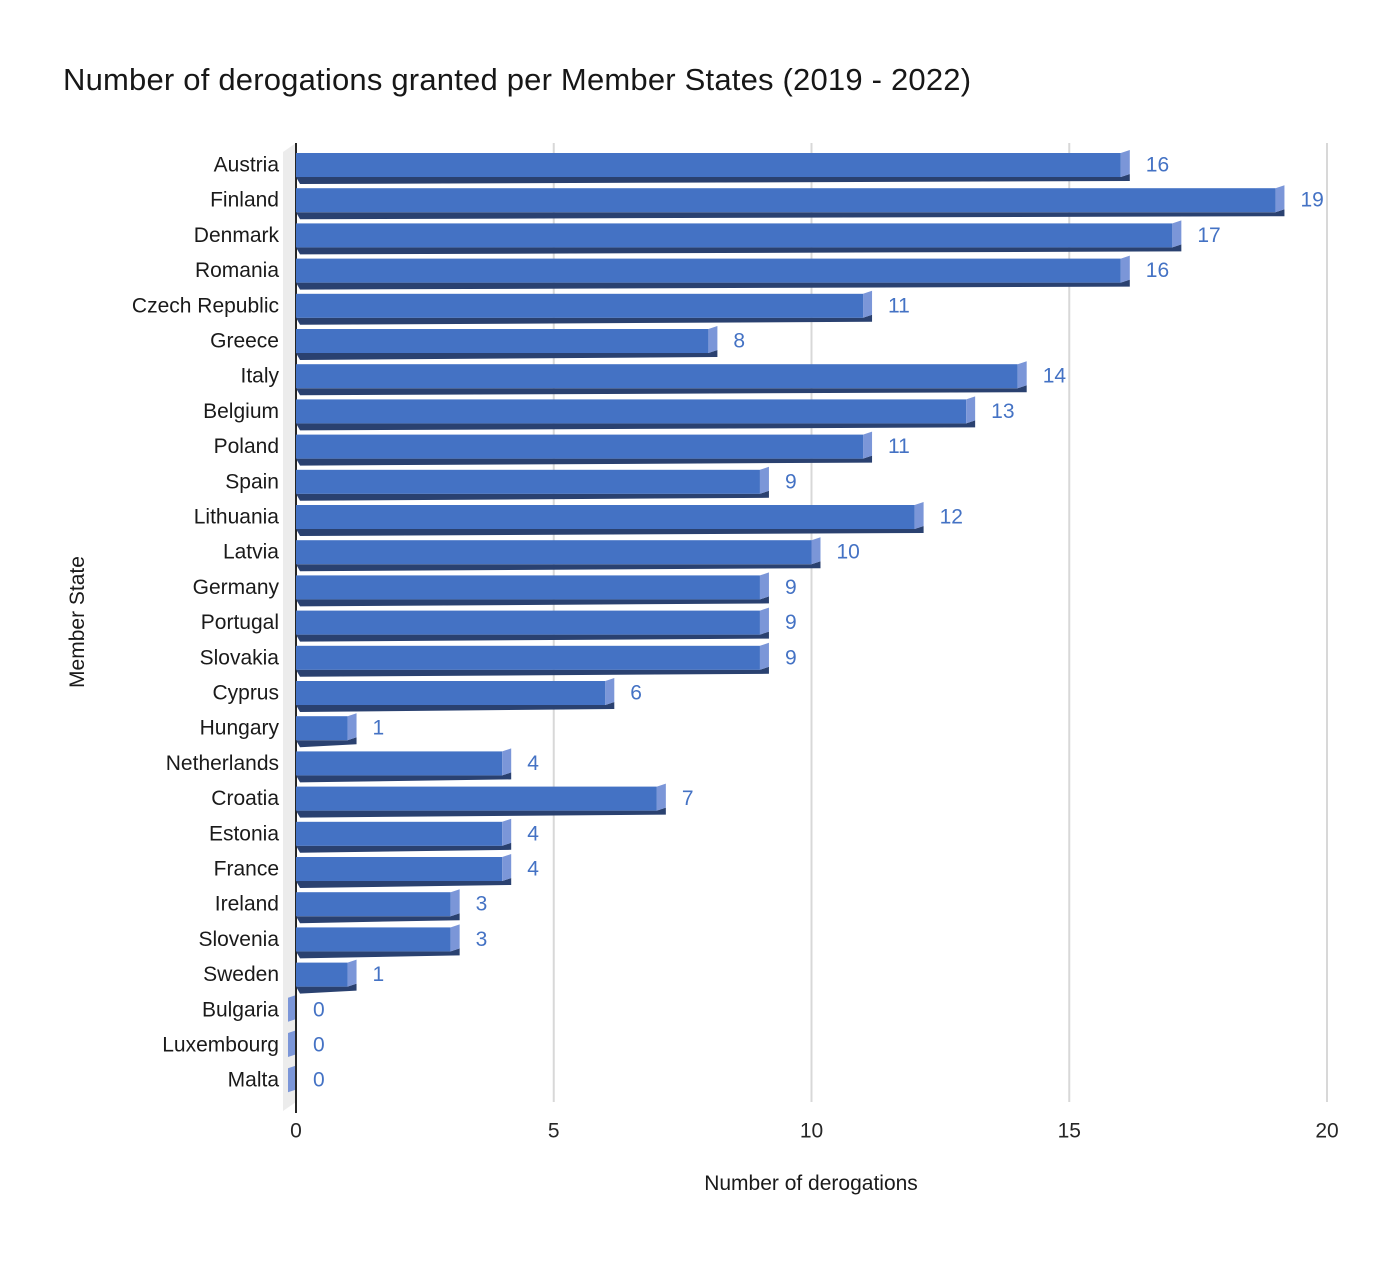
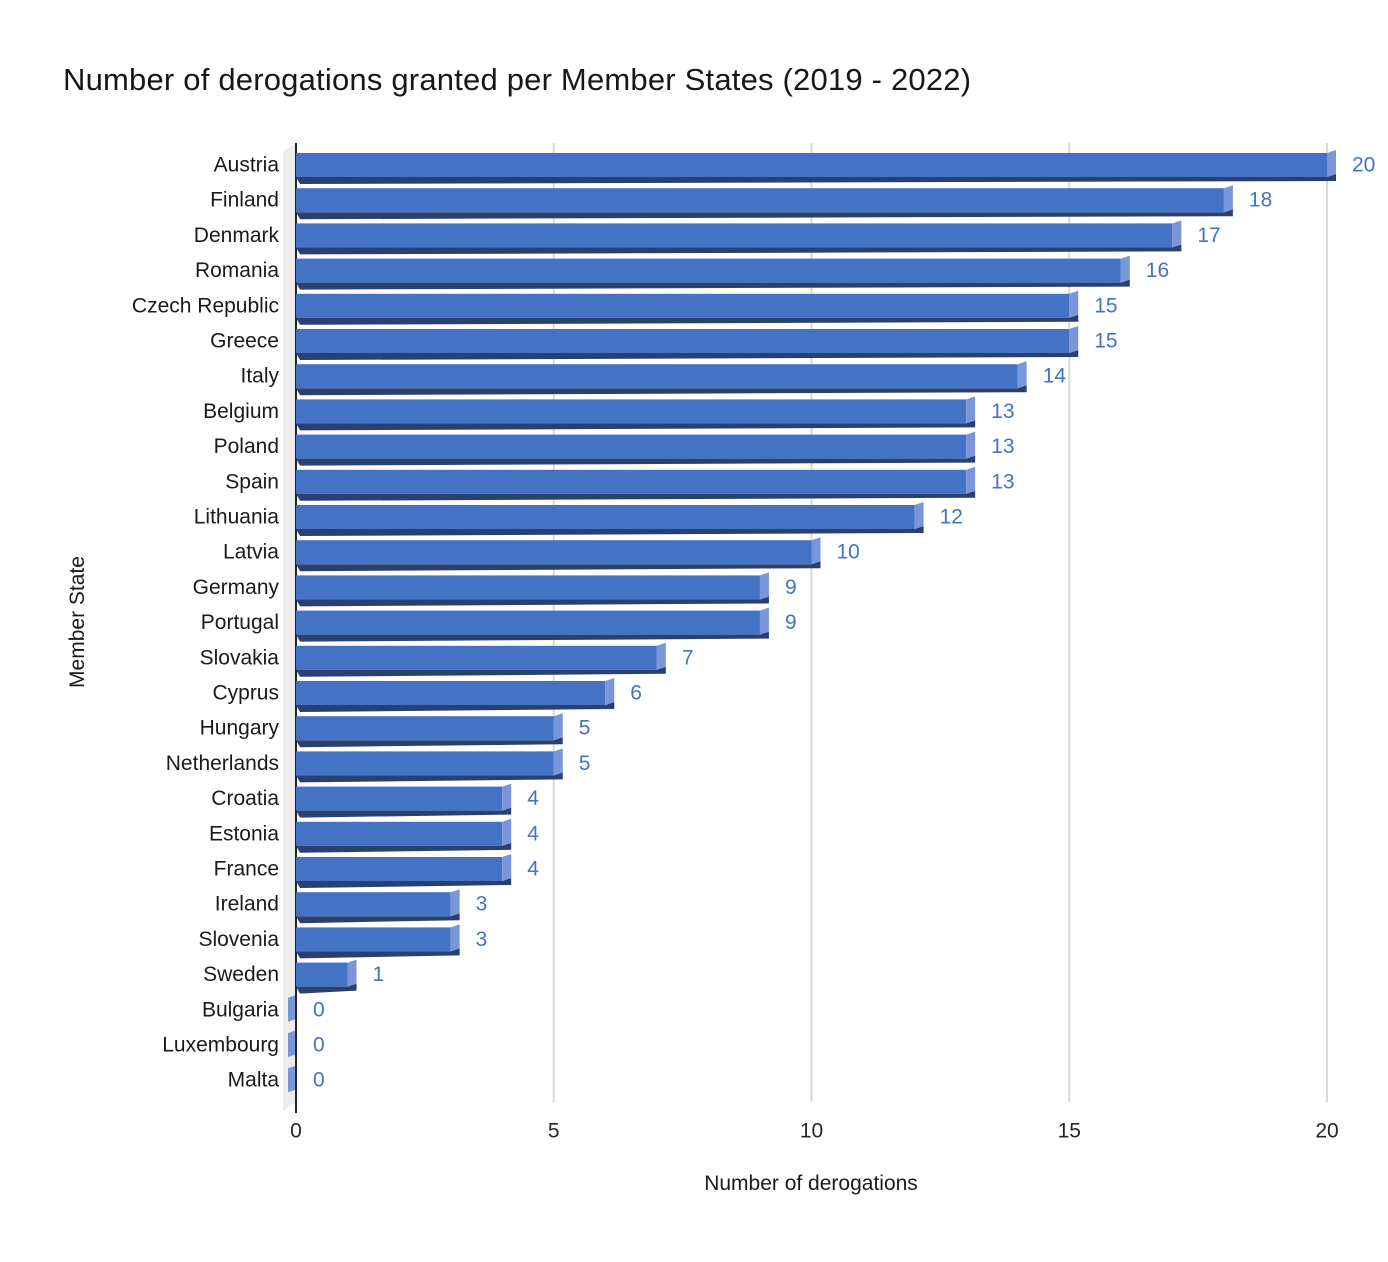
Austria: 16 -> 20
Finland: 19 -> 18
Czech Republic: 11 -> 15
Greece: 8 -> 15
Poland: 11 -> 13
Spain: 9 -> 13
Slovakia: 9 -> 7
Hungary: 1 -> 5
Netherlands: 4 -> 5
Croatia: 7 -> 4
